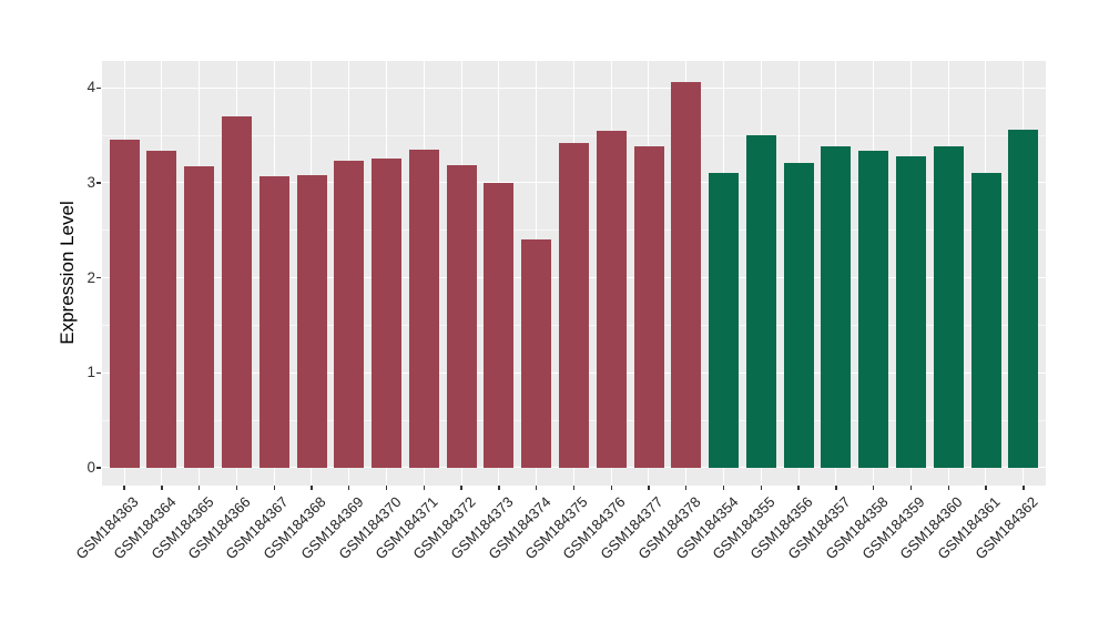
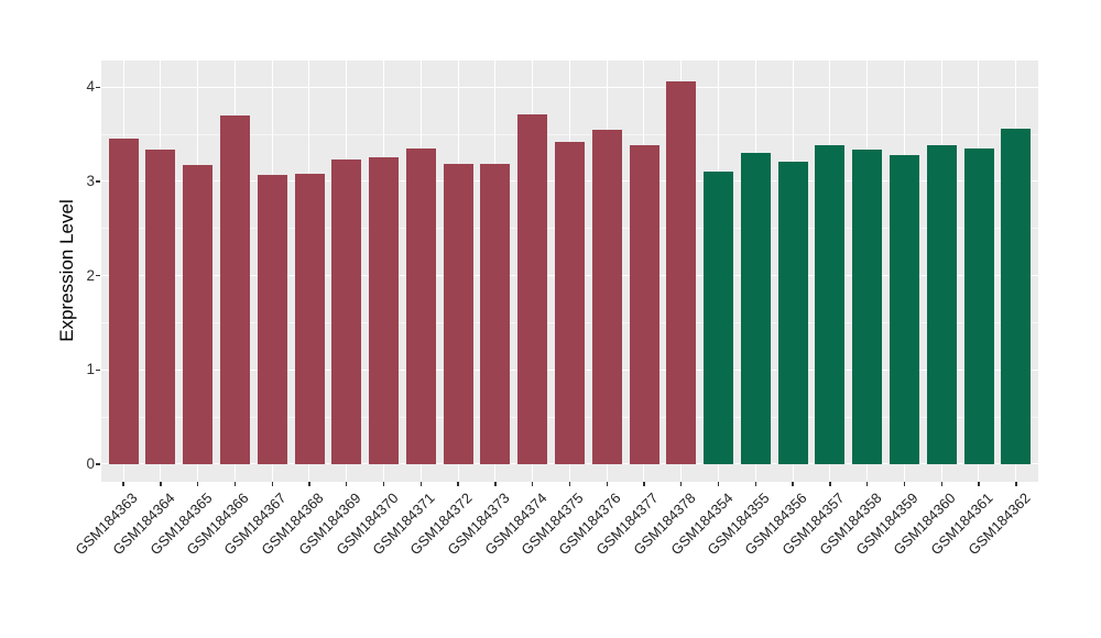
GSM184373: 3.0 -> 3.2
GSM184374: 2.4 -> 3.7
GSM184355: 3.5 -> 3.3
GSM184361: 3.1 -> 3.4
